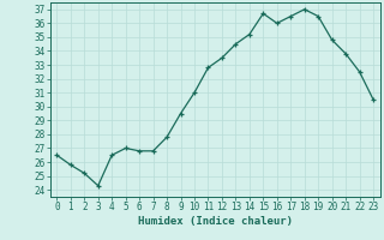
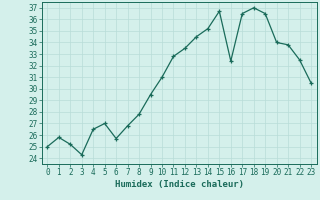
0: 26.5 -> 25.0
6: 26.8 -> 25.7
16: 36.0 -> 32.4
20: 34.8 -> 34.0
